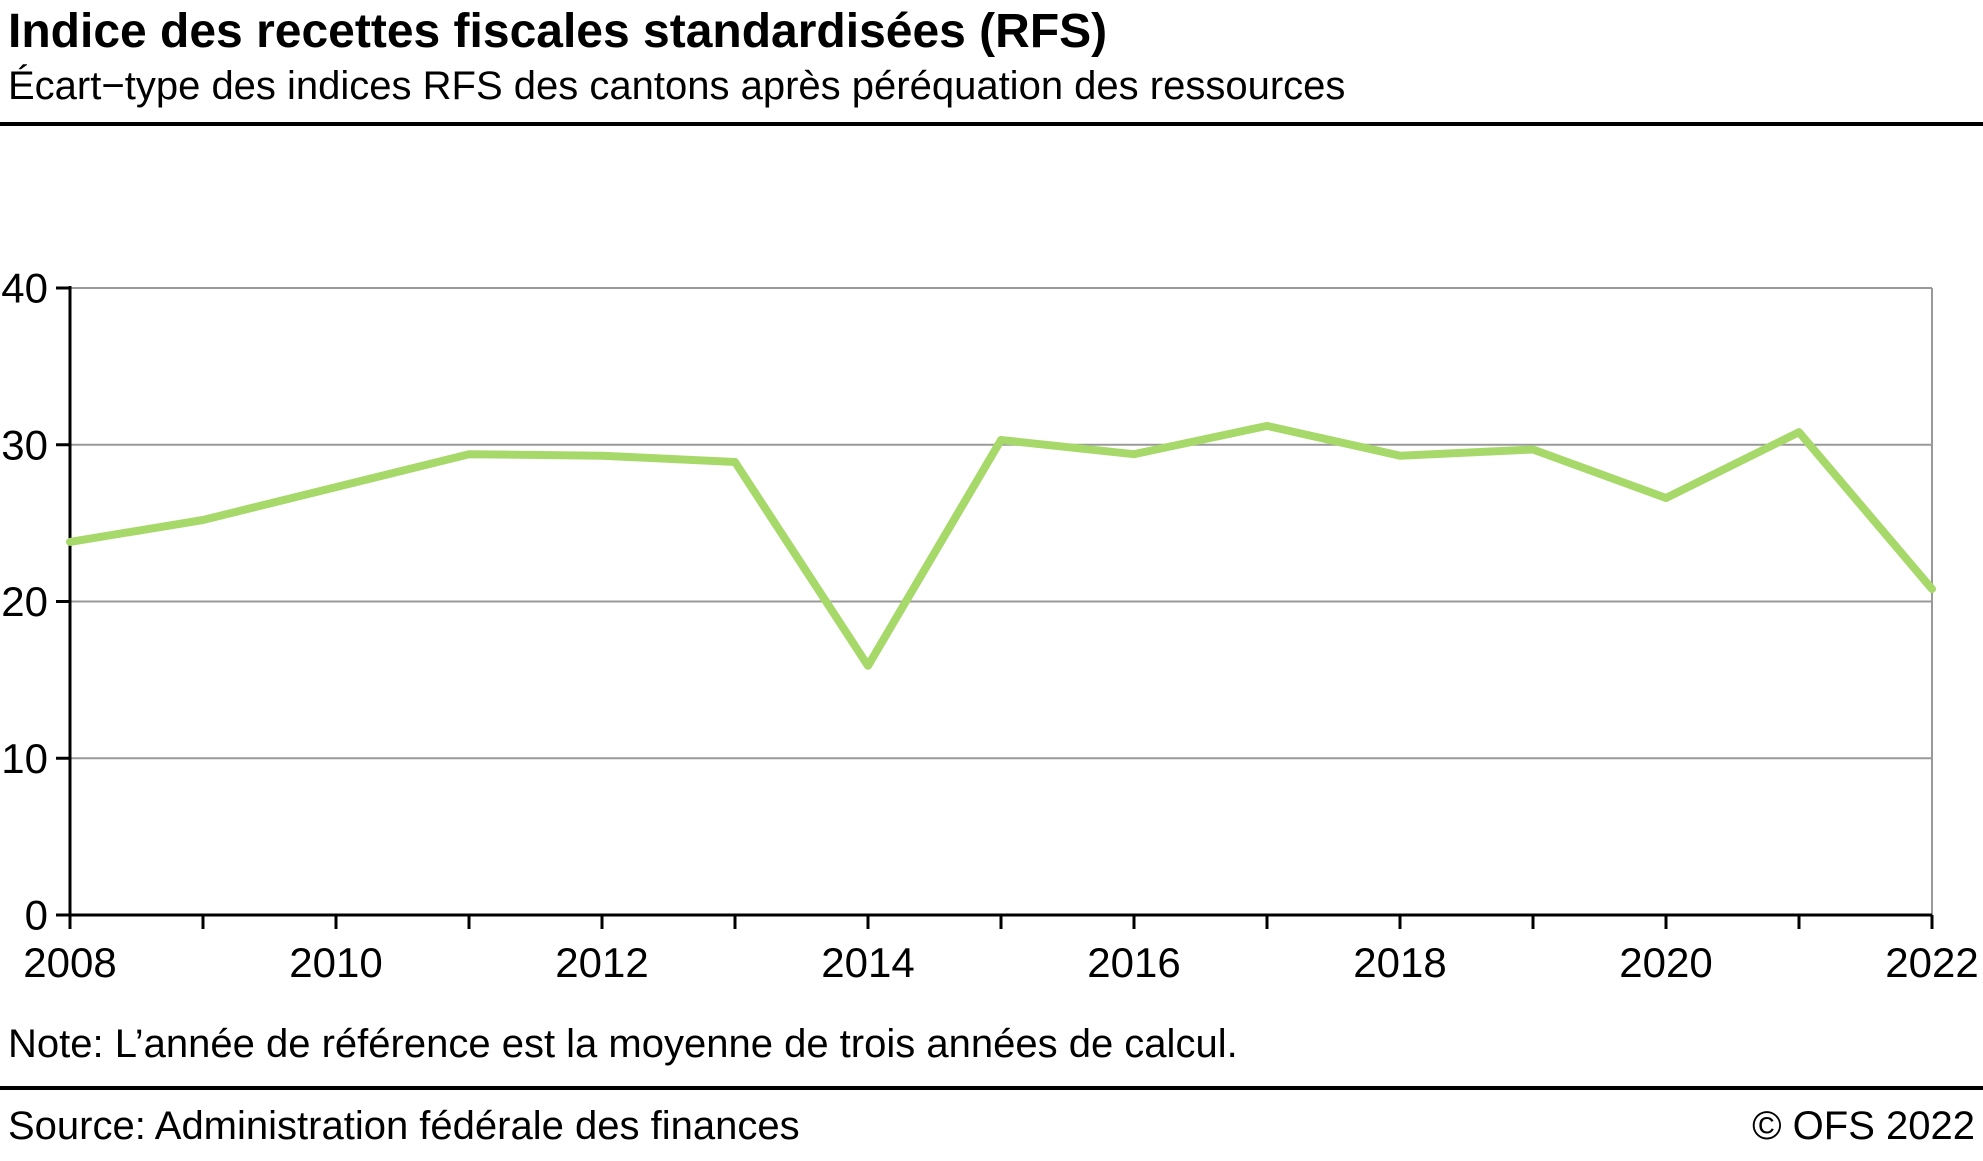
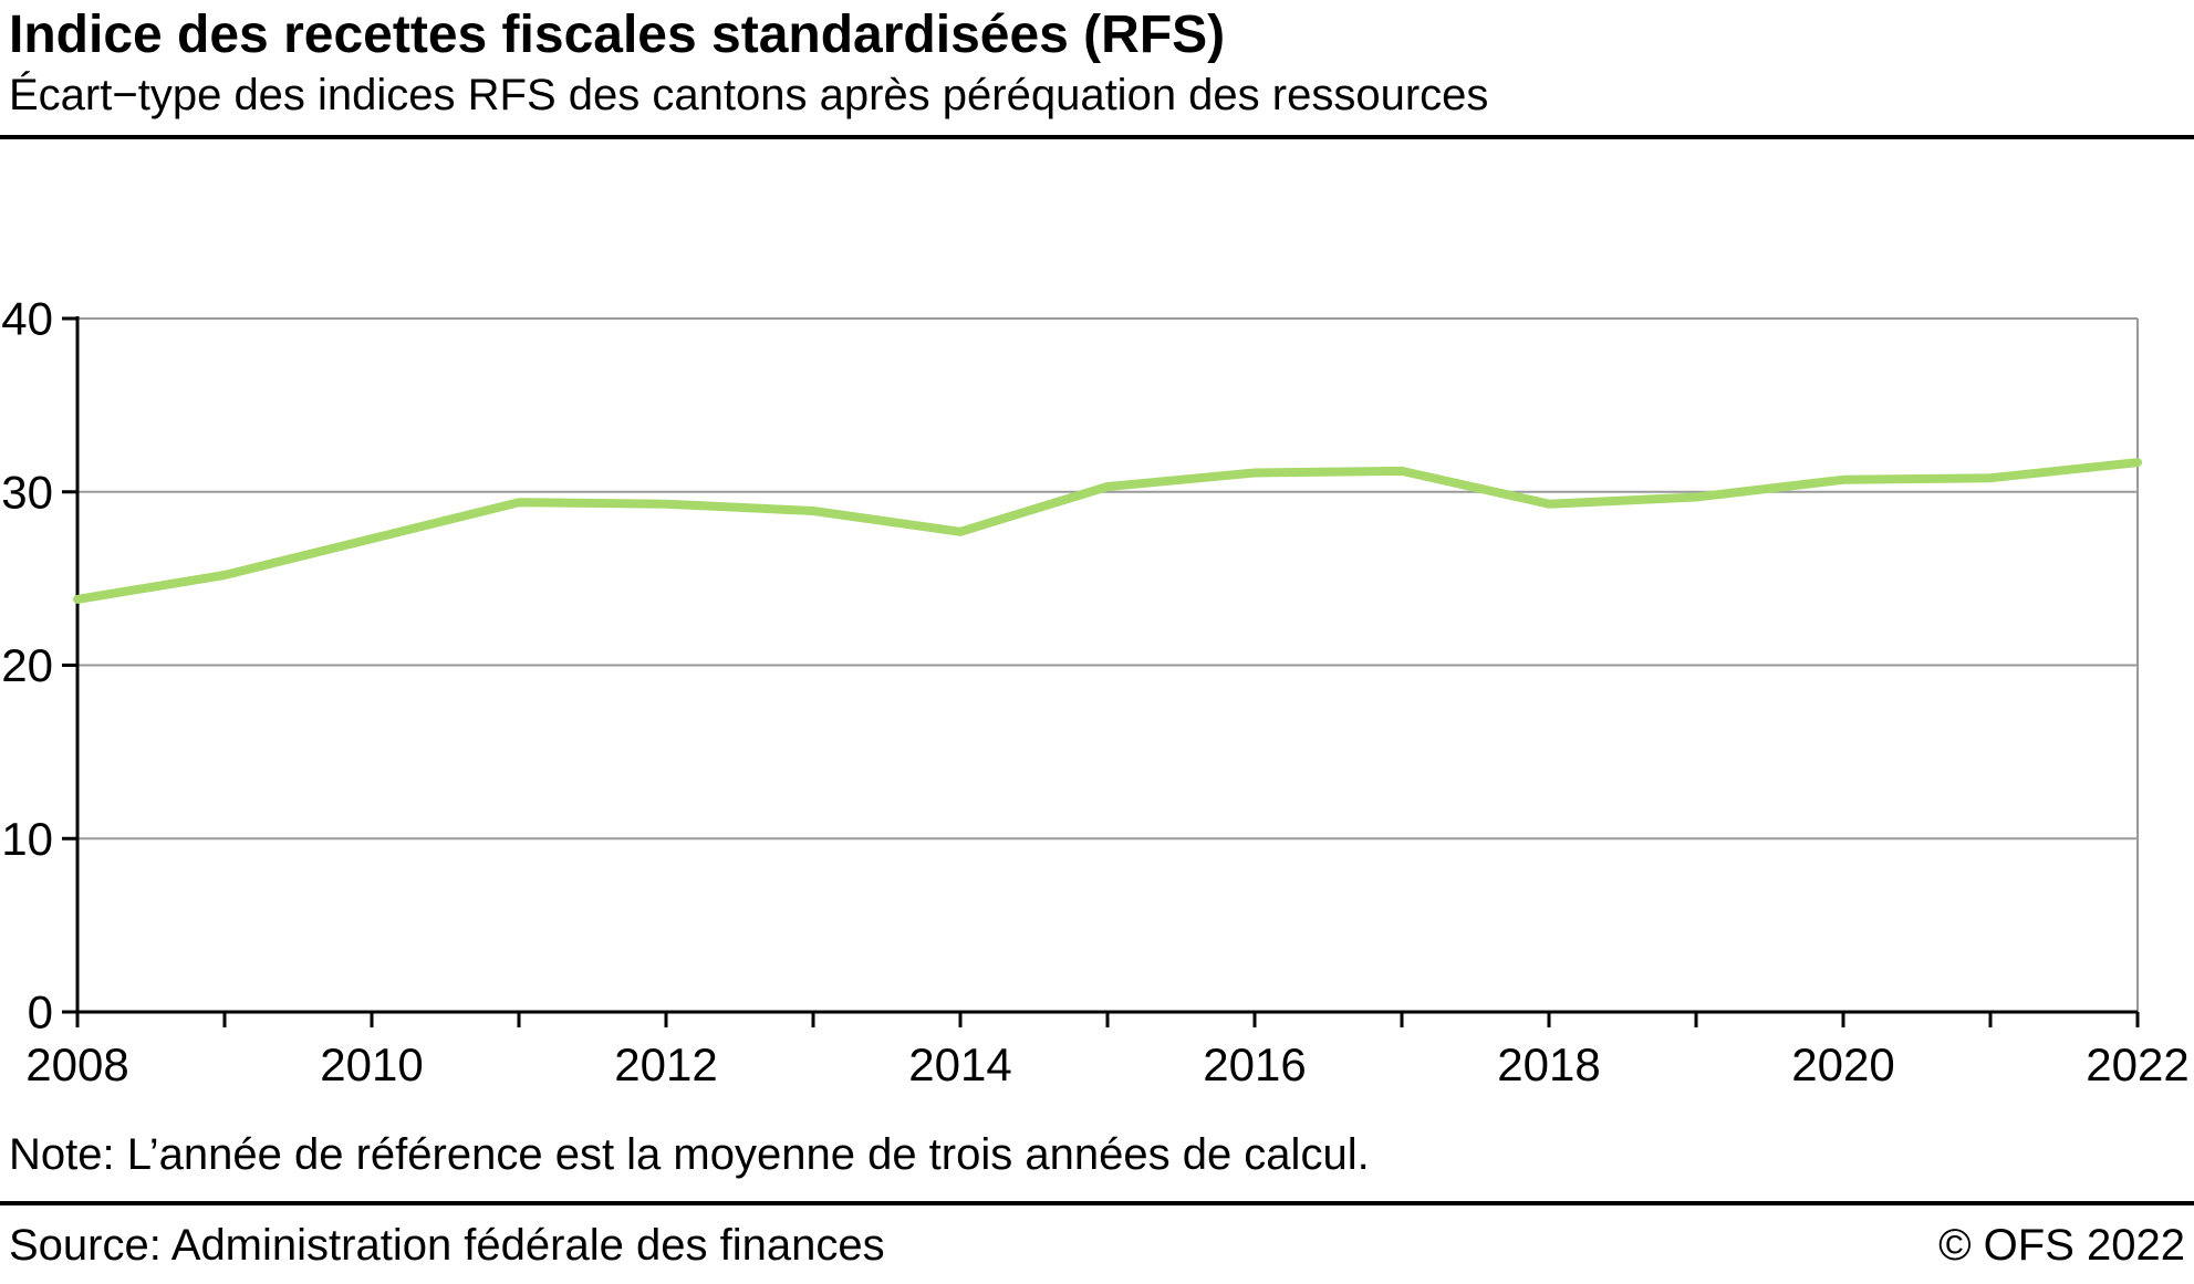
2014: 15.9 -> 27.7
2016: 29.4 -> 31.1
2020: 26.6 -> 30.7
2022: 20.8 -> 31.7
